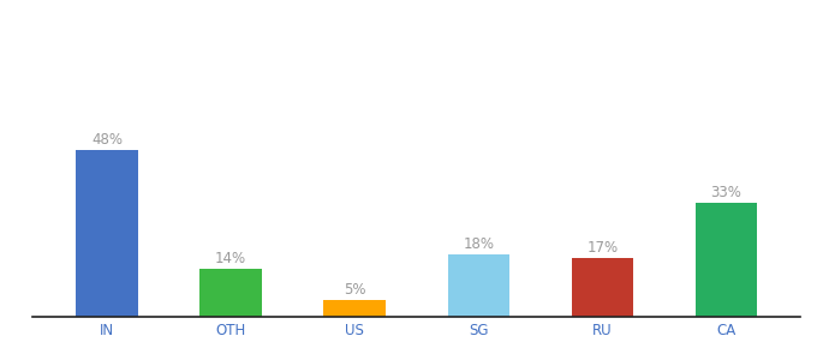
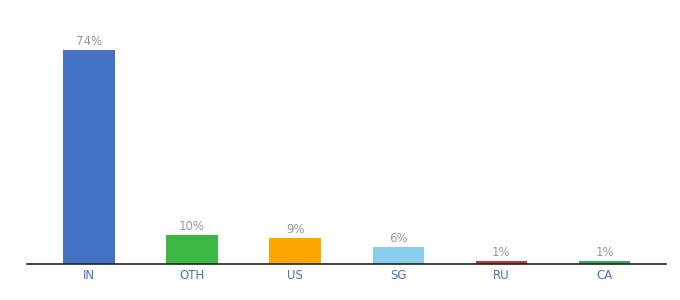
IN: 48% -> 74%
OTH: 14% -> 10%
US: 5% -> 9%
SG: 18% -> 6%
RU: 17% -> 1%
CA: 33% -> 1%
